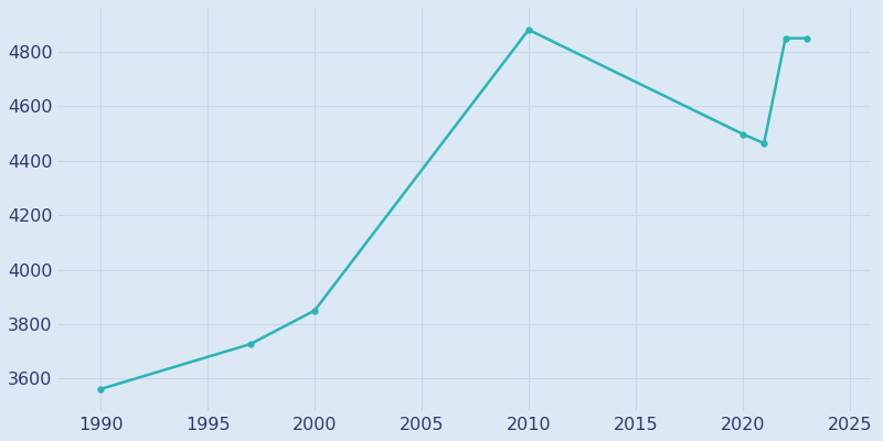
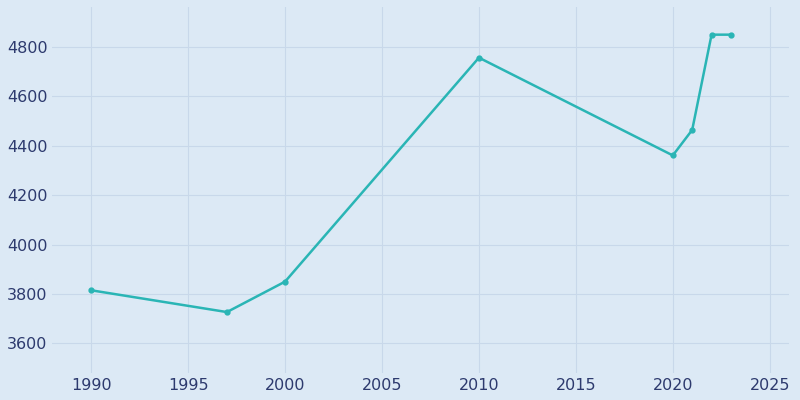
1990: 3562 -> 3815
2010: 4879 -> 4755
2020: 4497 -> 4360
